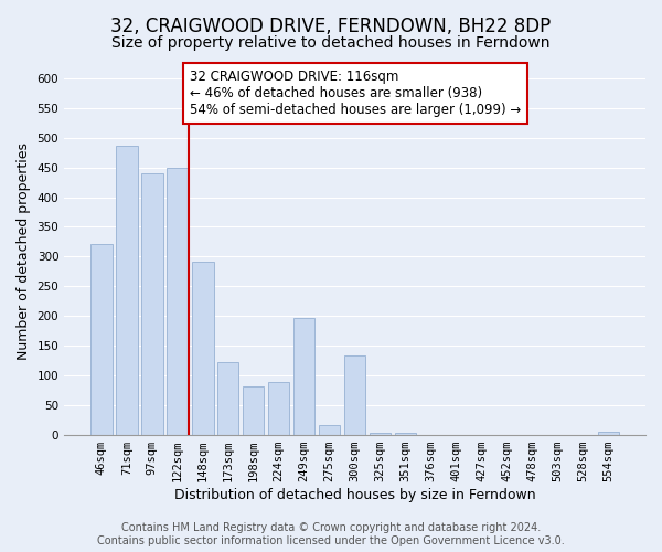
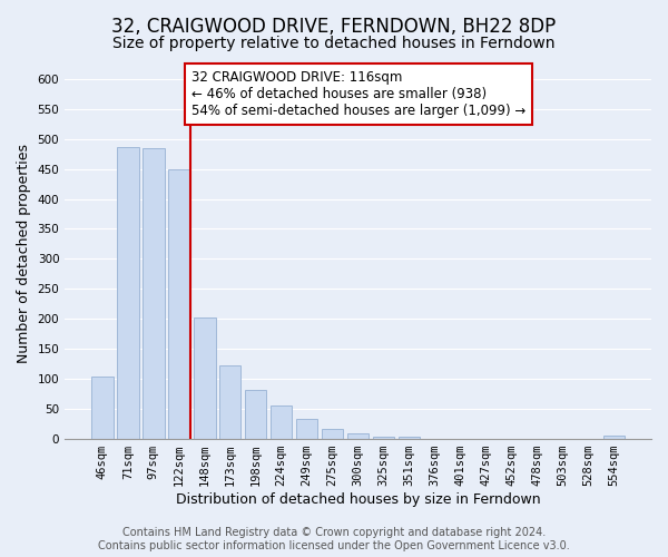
46sqm: 322 -> 105
97sqm: 440 -> 484
148sqm: 292 -> 202
224sqm: 90 -> 56
249sqm: 196 -> 34
300sqm: 134 -> 9
